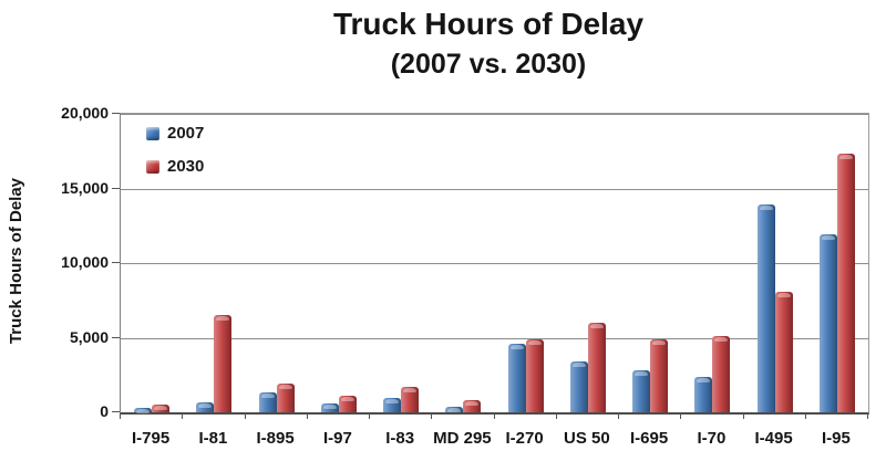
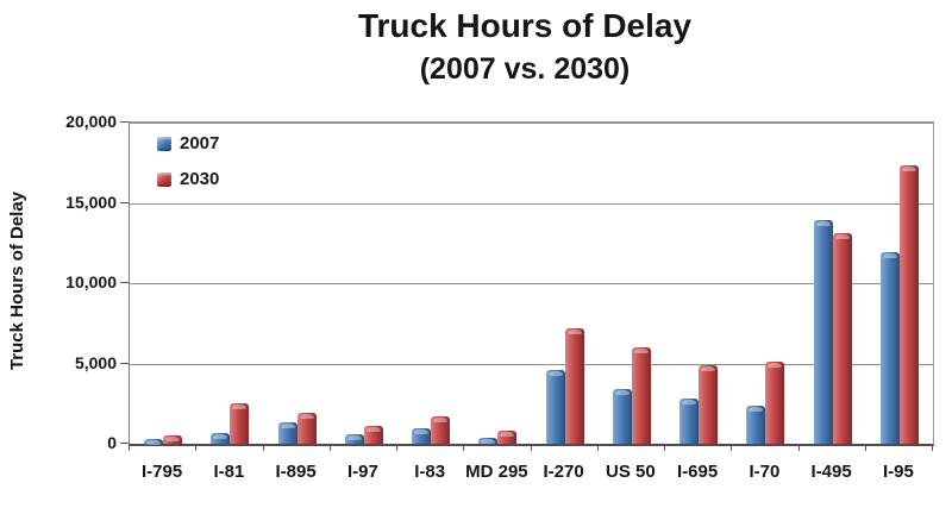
2030/I-81: 6500 -> 2500
2030/I-270: 4900 -> 7200
2030/I-495: 8100 -> 13100
